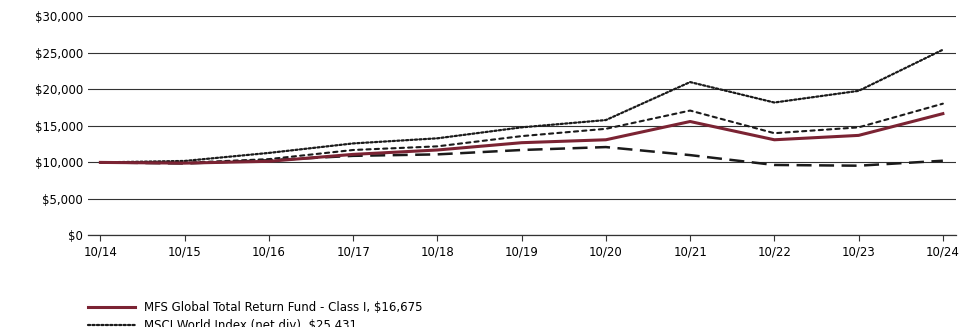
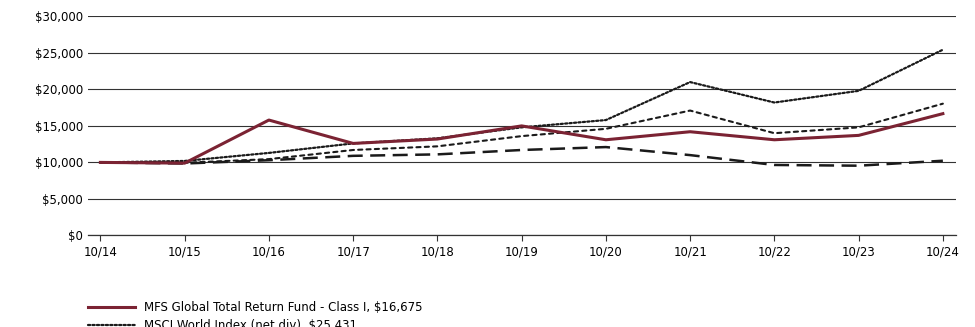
MFS Global Total Return Fund - Class I, $16,675/10/16: $10,200 -> $15,800
MFS Global Total Return Fund - Class I, $16,675/10/17: $11,100 -> $12,600
MFS Global Total Return Fund - Class I, $16,675/10/18: $11,700 -> $13,200
MFS Global Total Return Fund - Class I, $16,675/10/19: $12,700 -> $15,000
MFS Global Total Return Fund - Class I, $16,675/10/21: $15,600 -> $14,200
